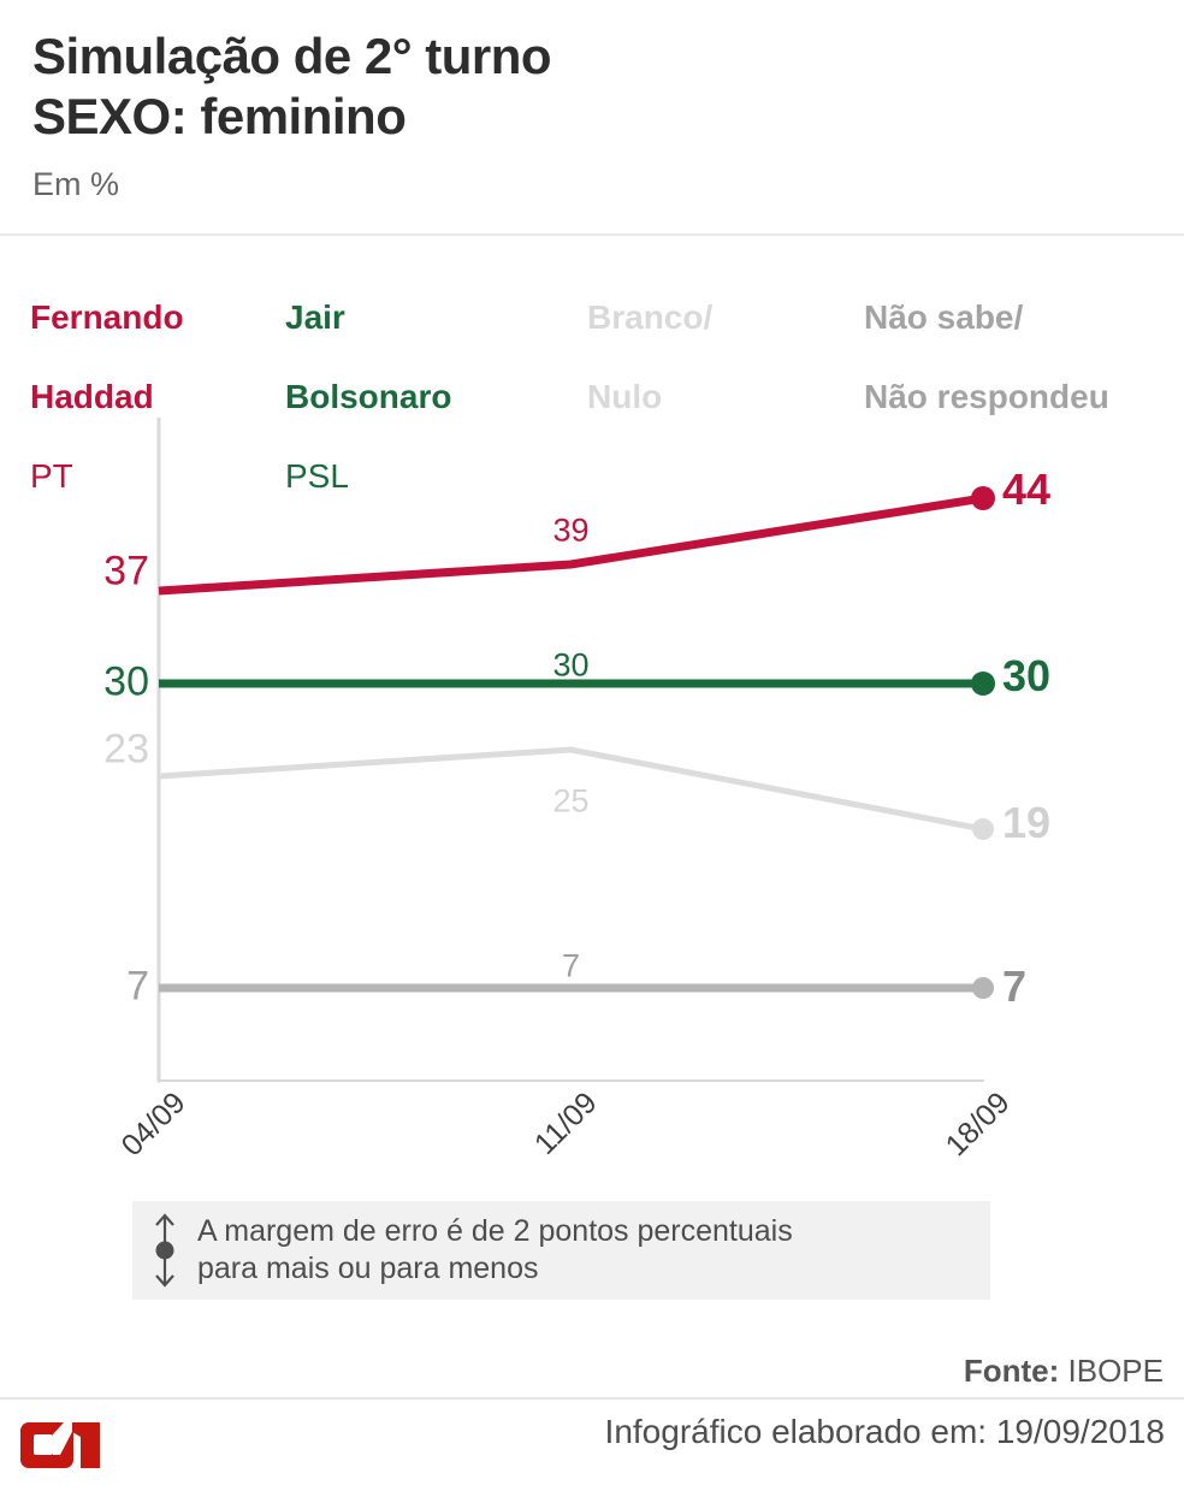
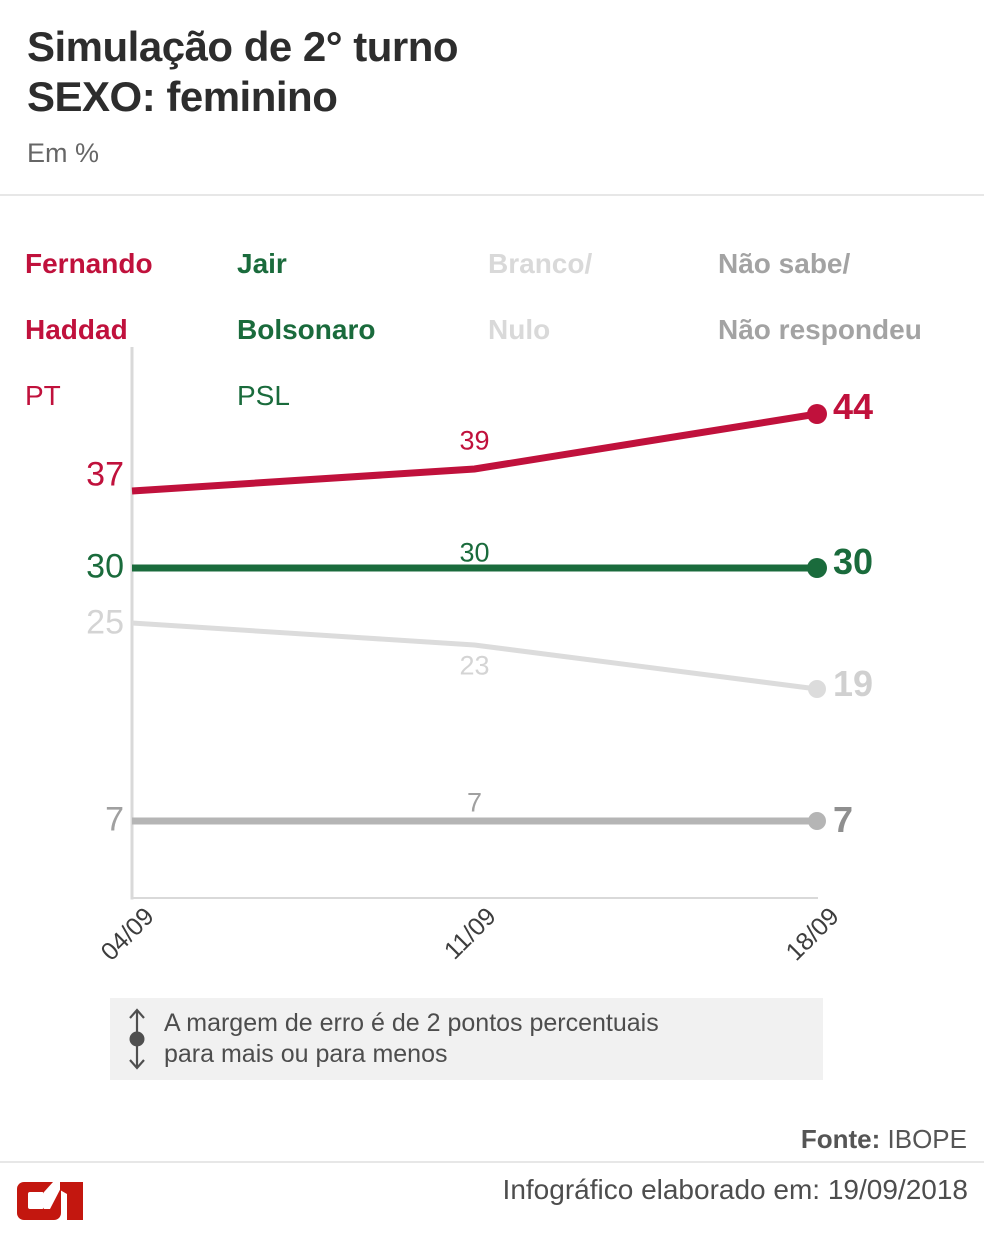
Branco/Nulo/04/09: 23 -> 25
Branco/Nulo/11/09: 25 -> 23
